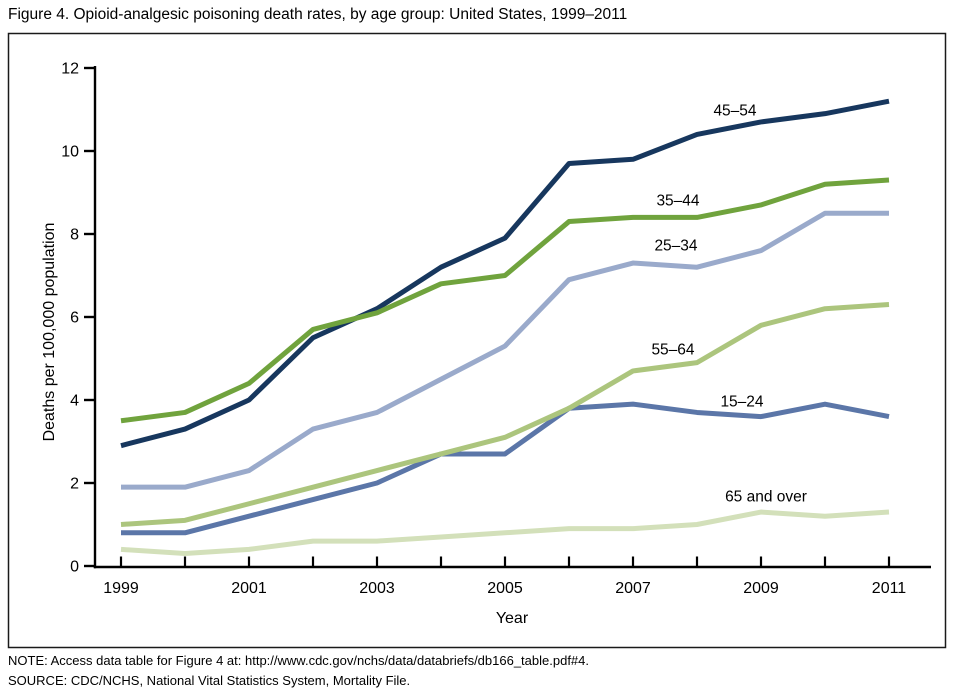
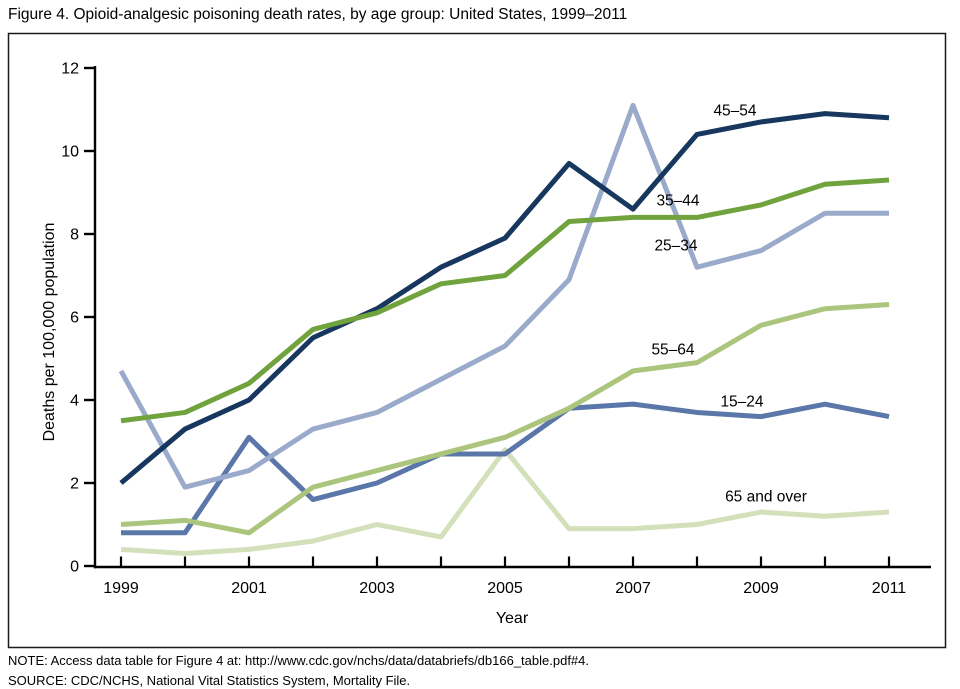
45–54/1999: 2.9 -> 2.0
25–34/1999: 1.9 -> 4.7
55–64/2001: 1.5 -> 0.8
15–24/2001: 1.2 -> 3.1
65 and over/2003: 0.6 -> 1.0
65 and over/2005: 0.8 -> 2.8
45–54/2007: 9.8 -> 8.6
25–34/2007: 7.3 -> 11.1
45–54/2011: 11.2 -> 10.8
